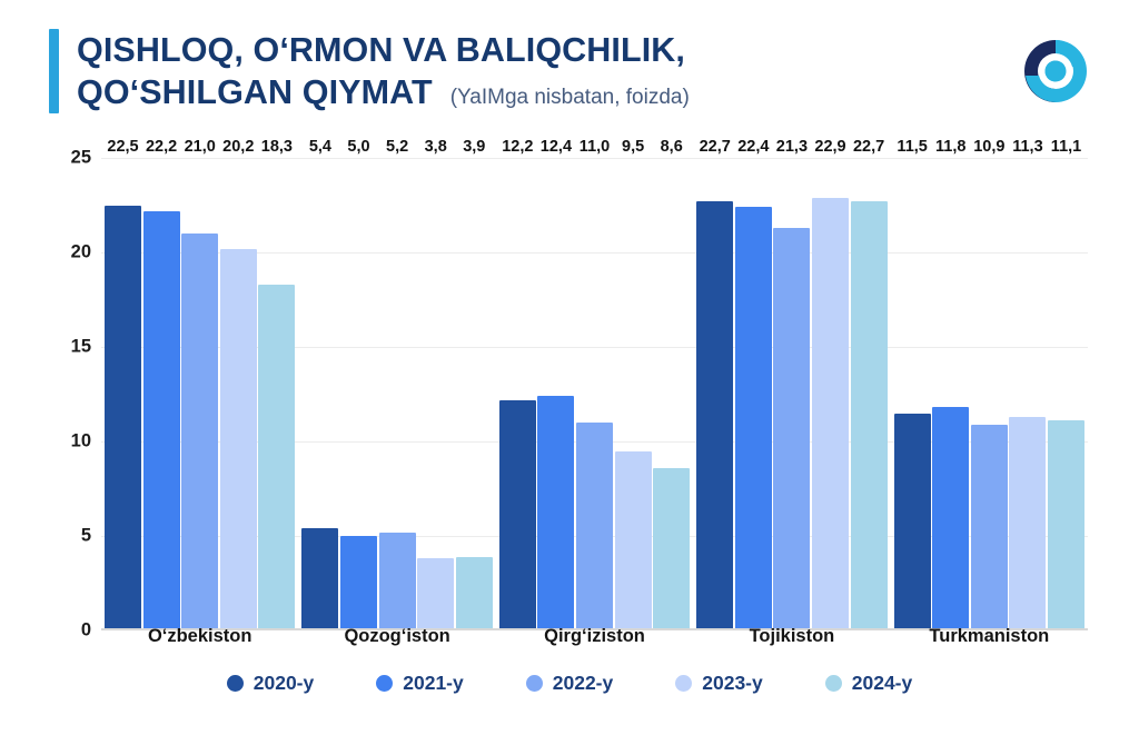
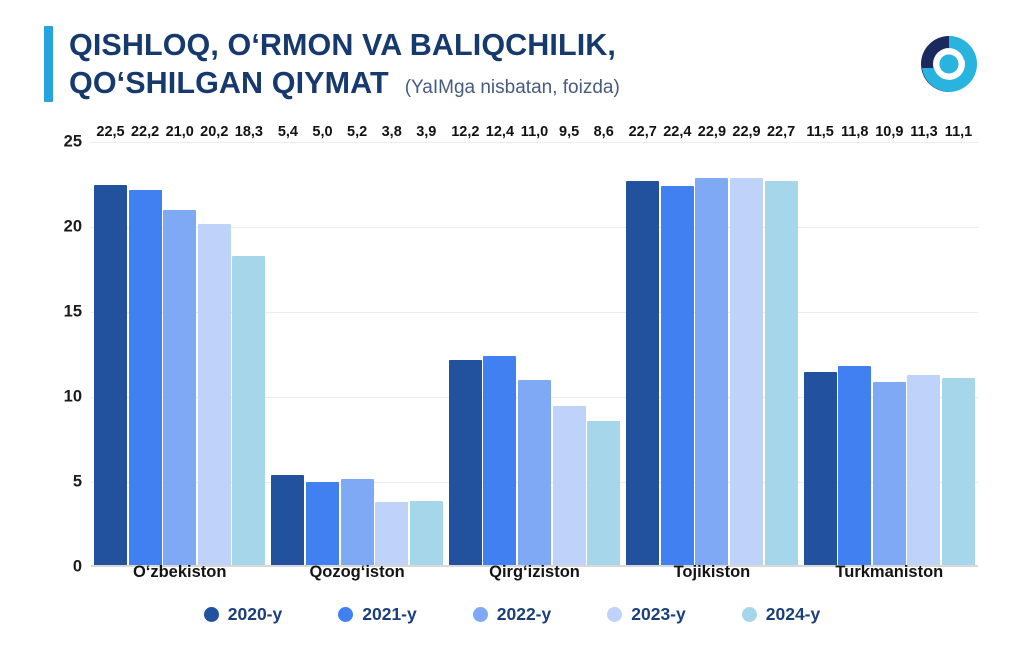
2022-y/Tojikiston: 21,3 -> 22,9
